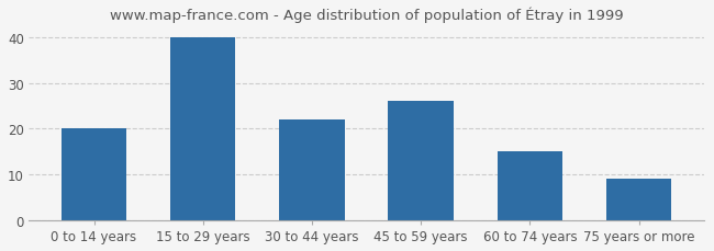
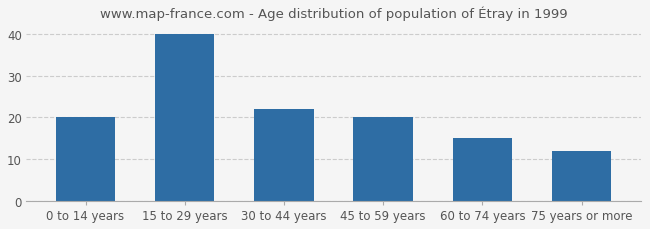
45 to 59 years: 26 -> 20
75 years or more: 9 -> 12
